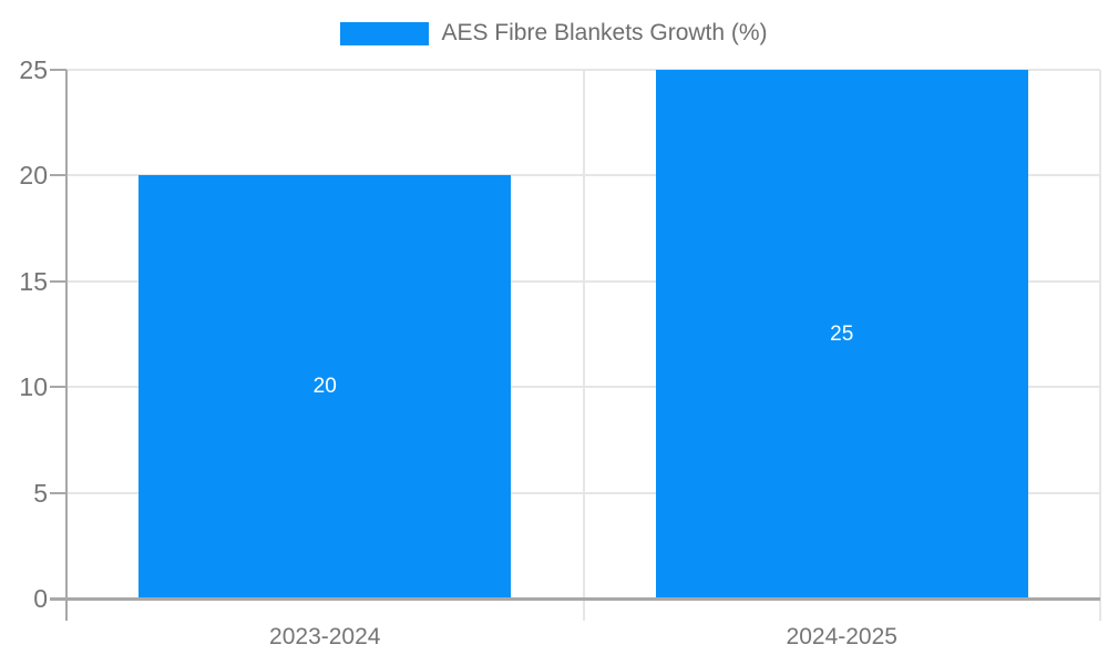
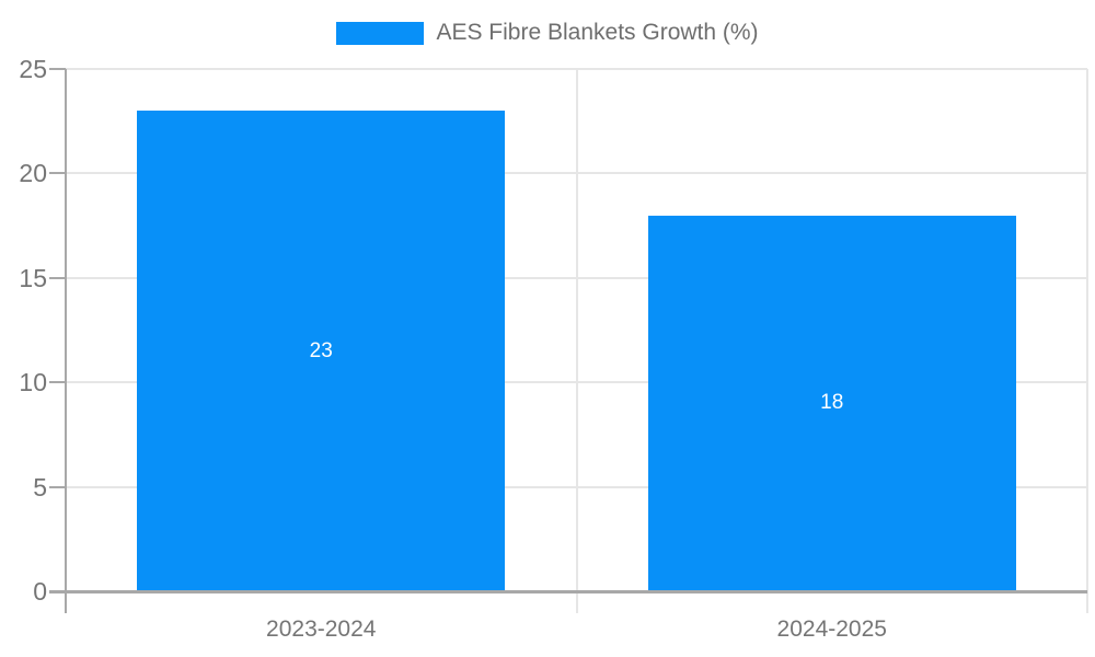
2023-2024: 20 -> 23
2024-2025: 25 -> 18
